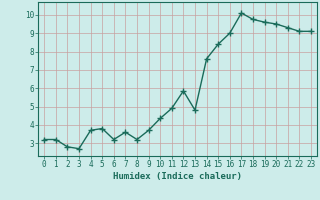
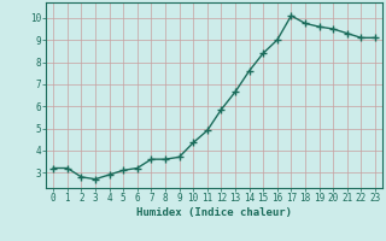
4: 3.7 -> 2.9
5: 3.8 -> 3.1
8: 3.2 -> 3.6
13: 4.8 -> 6.7
